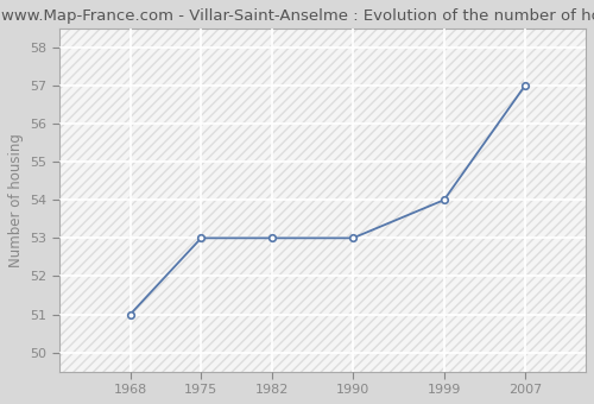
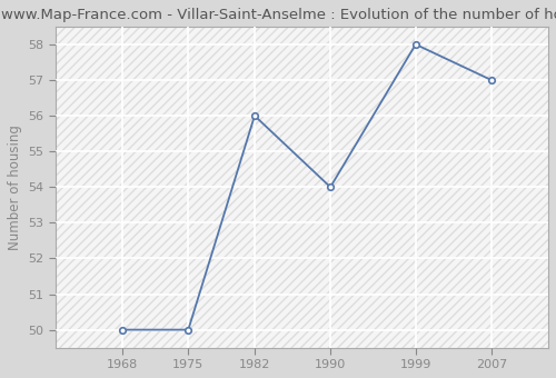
1968: 51 -> 50
1975: 53 -> 50
1982: 53 -> 56
1990: 53 -> 54
1999: 54 -> 58
